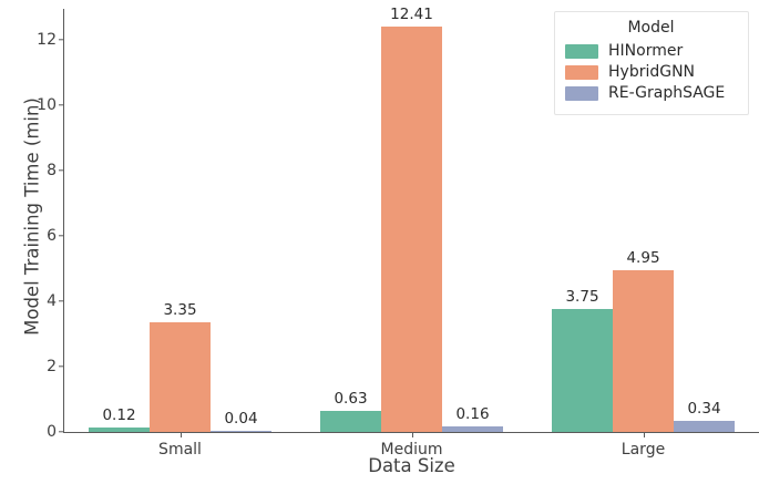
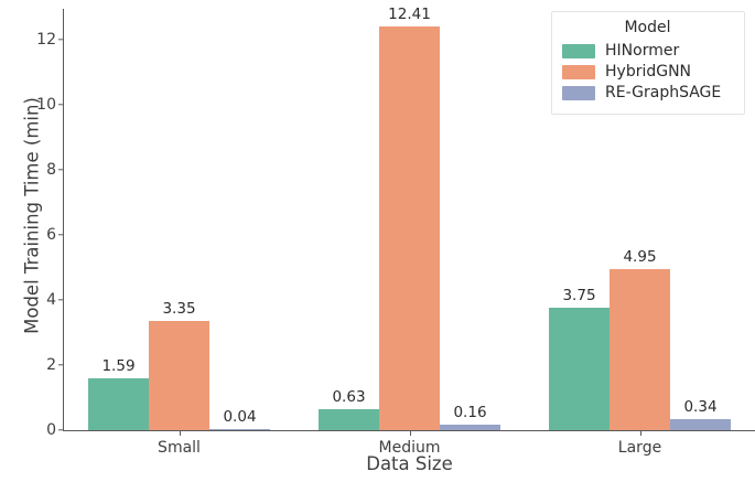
HINormer/Small: 0.12 -> 1.59
